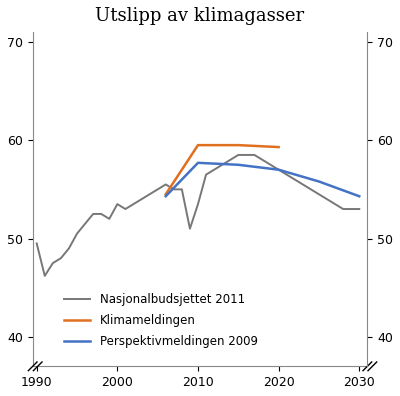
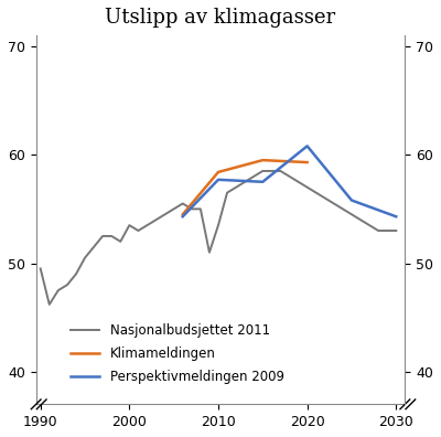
Klimameldingen/2010: 59.5 -> 58.4
Perspektivmeldingen 2009/2020: 57.0 -> 60.8
